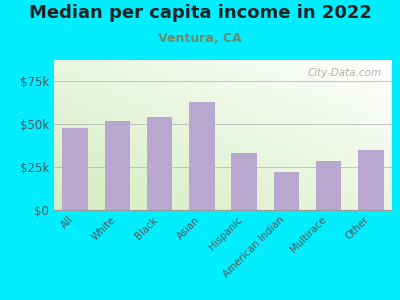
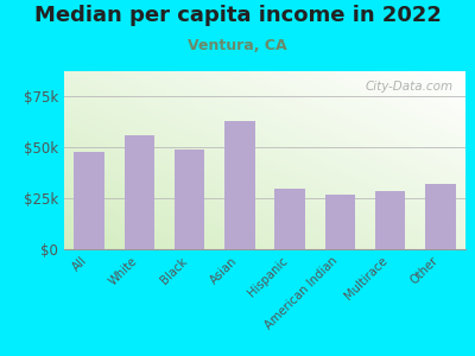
White: $52k -> $56k
Black: $54k -> $49k
Hispanic: $33k -> $30k
American Indian: $22k -> $27k
Other: $35k -> $32k
